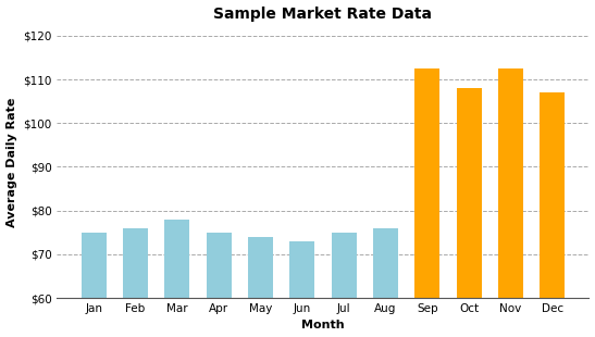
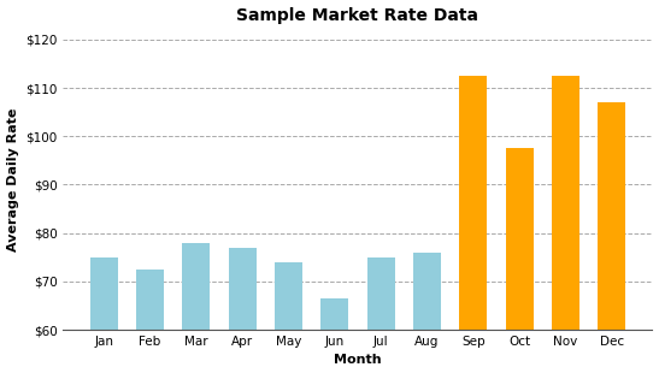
Feb: $76.0 -> $72.5
Apr: $75.0 -> $77.0
Jun: $73.0 -> $66.5
Oct: $108.0 -> $97.5
